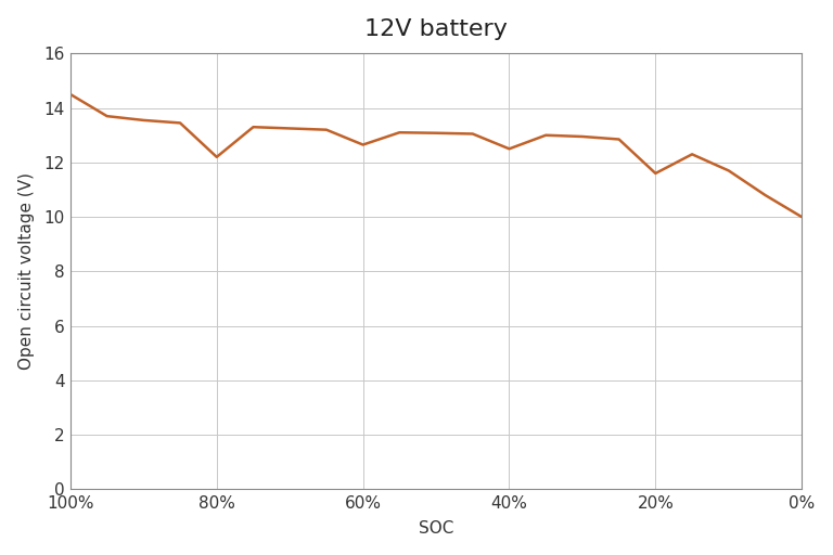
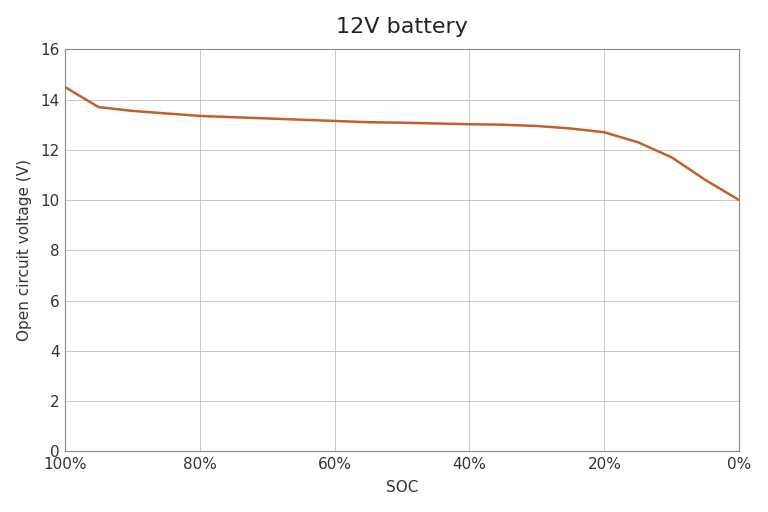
80%: 12.20 -> 13.35
60%: 12.65 -> 13.15
40%: 12.50 -> 13.02
20%: 11.60 -> 12.70
